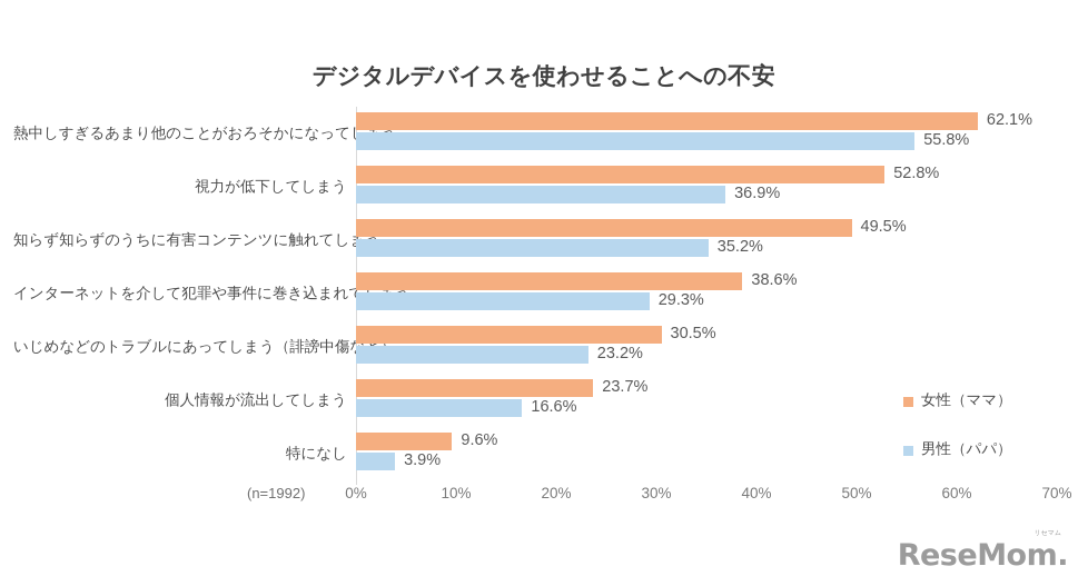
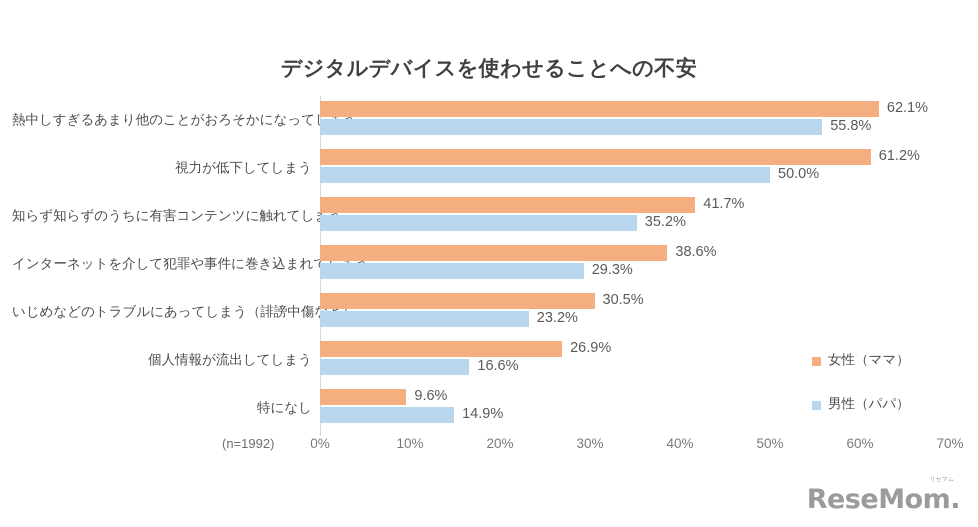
女性（ママ）/視力が低下してしまう: 52.8% -> 61.2%
男性（パパ）/視力が低下してしまう: 36.9% -> 50.0%
女性（ママ）/知らず知らずのうちに有害コンテンツに触れてしまう: 49.5% -> 41.7%
女性（ママ）/個人情報が流出してしまう: 23.7% -> 26.9%
男性（パパ）/特になし: 3.9% -> 14.9%
